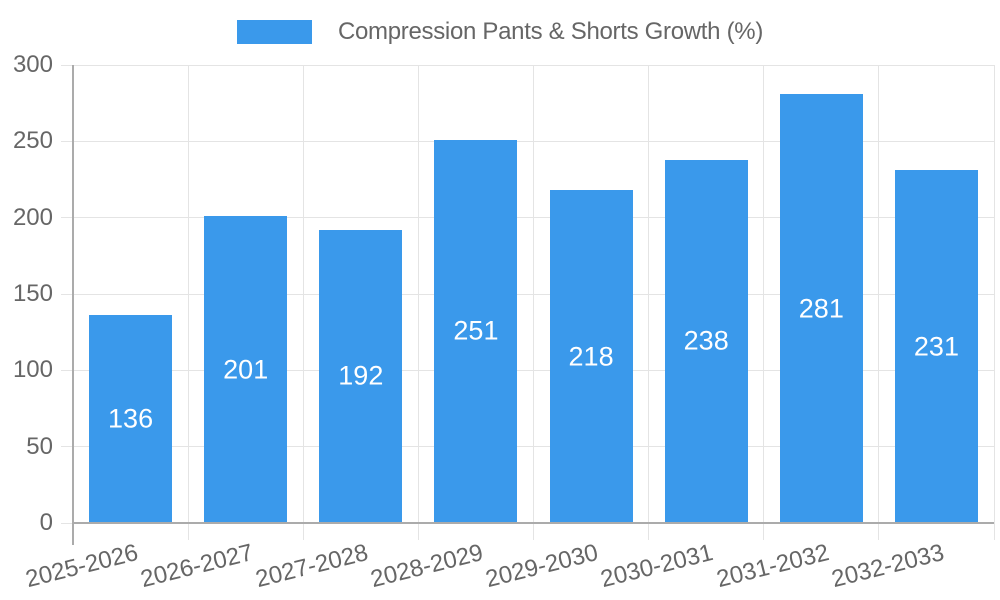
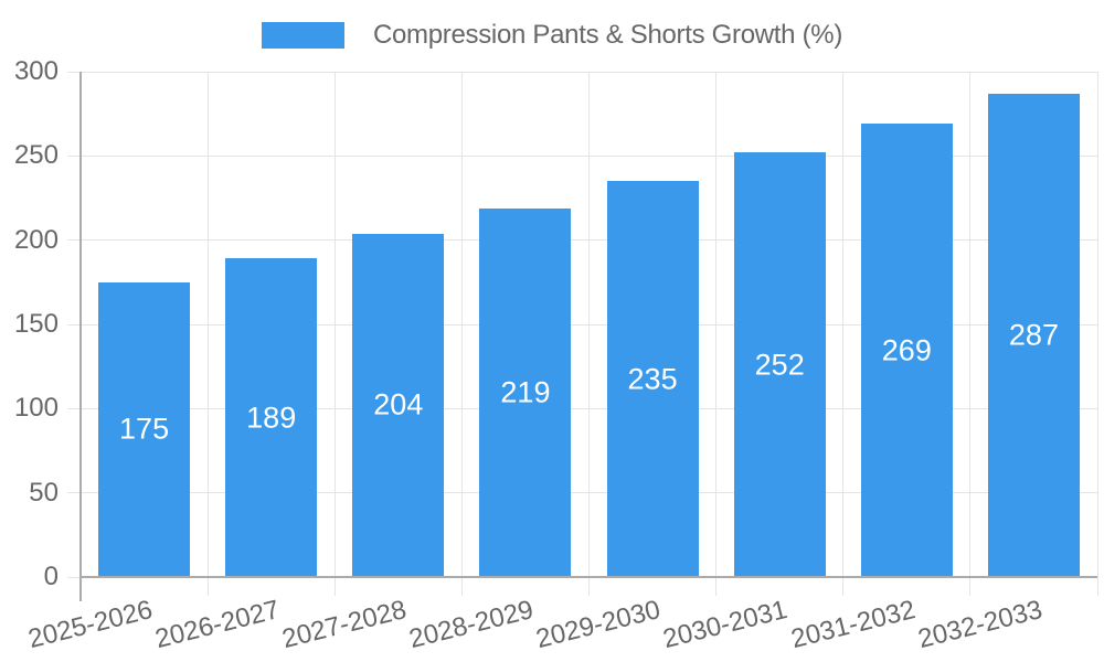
2025-2026: 136 -> 175
2026-2027: 201 -> 189
2027-2028: 192 -> 204
2028-2029: 251 -> 219
2029-2030: 218 -> 235
2030-2031: 238 -> 252
2031-2032: 281 -> 269
2032-2033: 231 -> 287
